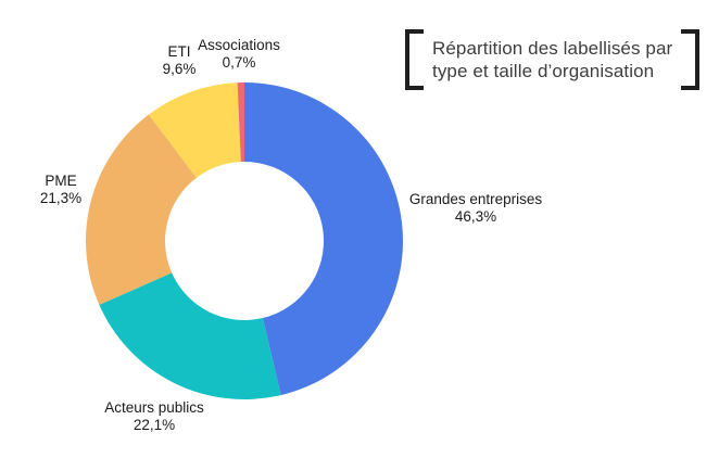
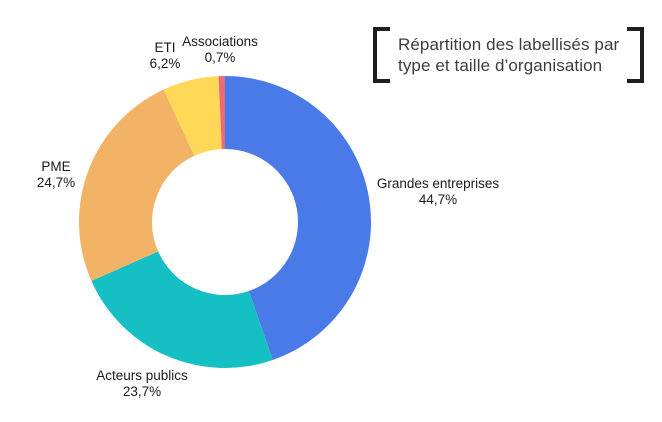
Grandes entreprises: 46,3% -> 44,7%
Acteurs publics: 22,1% -> 23,7%
PME: 21,3% -> 24,7%
ETI: 9,6% -> 6,2%
